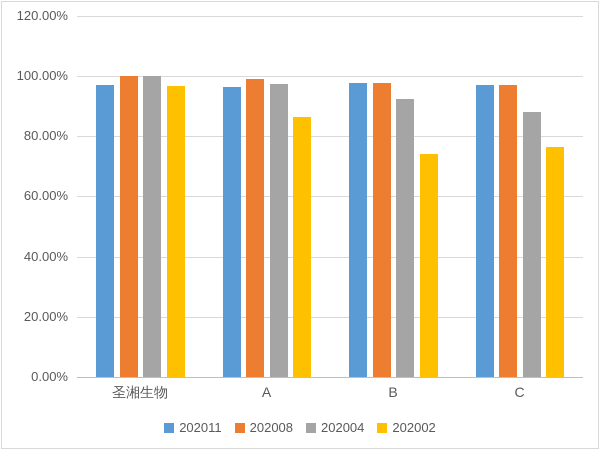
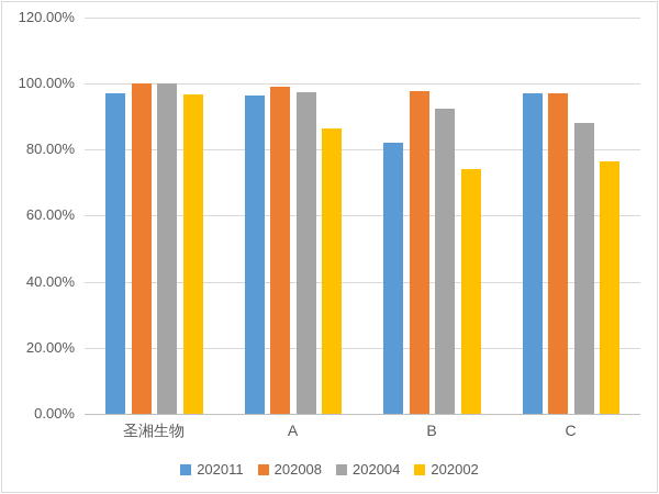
202011/B: 98% -> 82%
